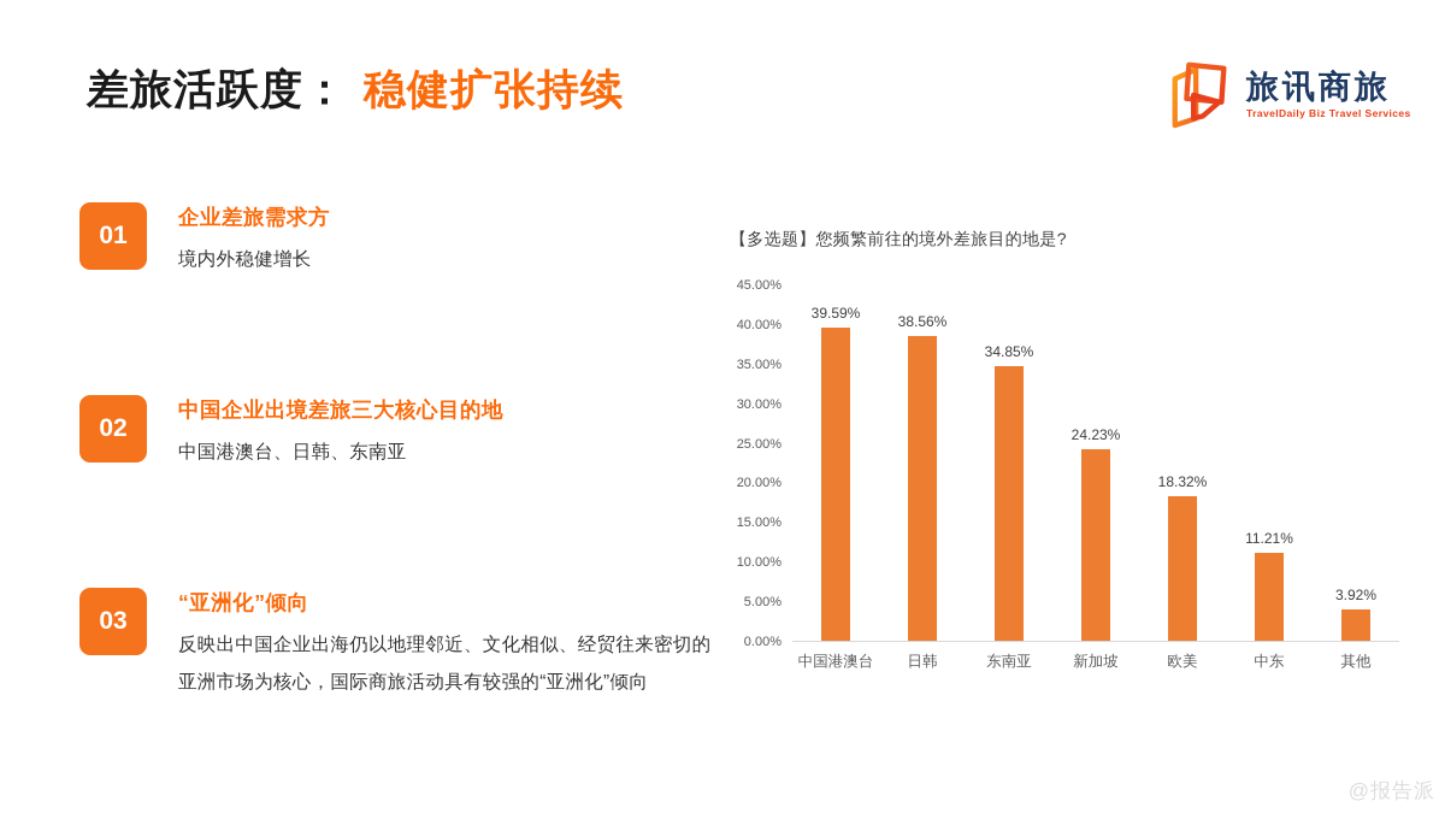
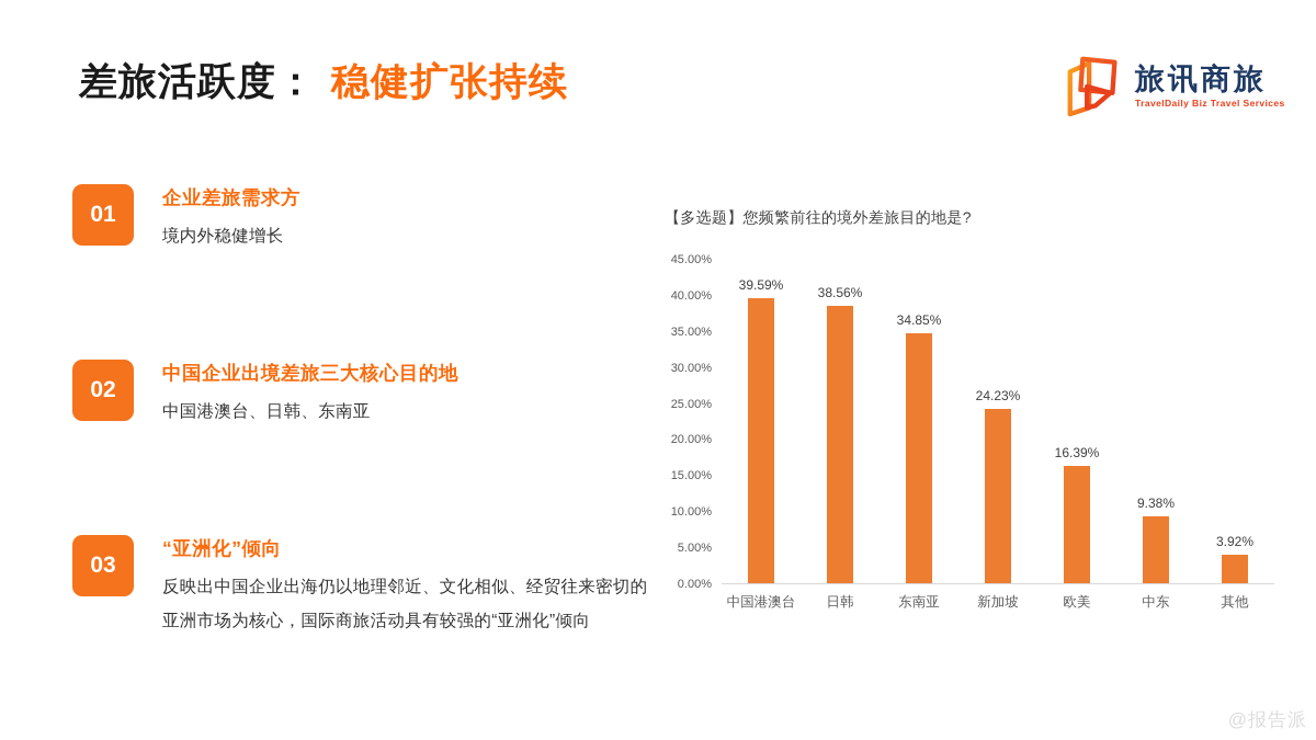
欧美: 18.32% -> 16.39%
中东: 11.21% -> 9.38%
